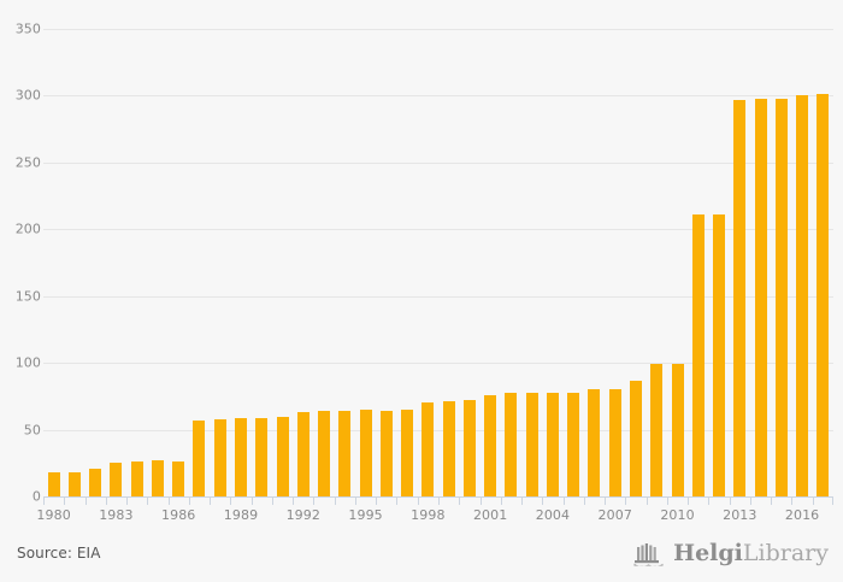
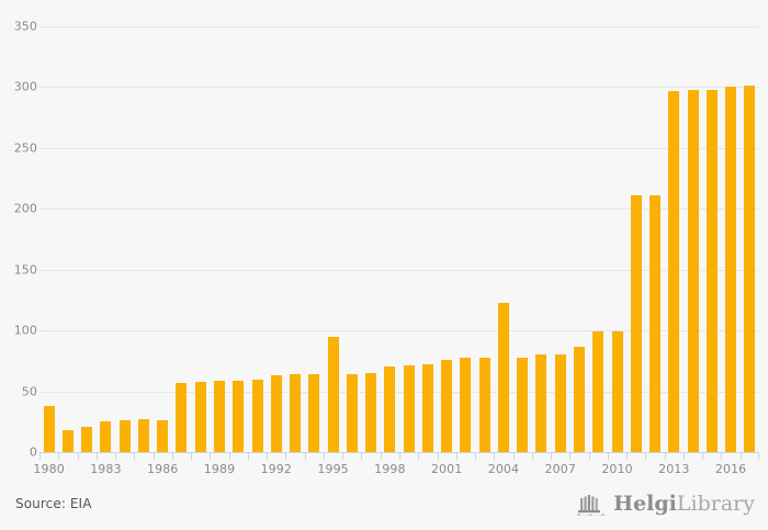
1980: 18 -> 38
1995: 65 -> 95
2004: 78 -> 123
